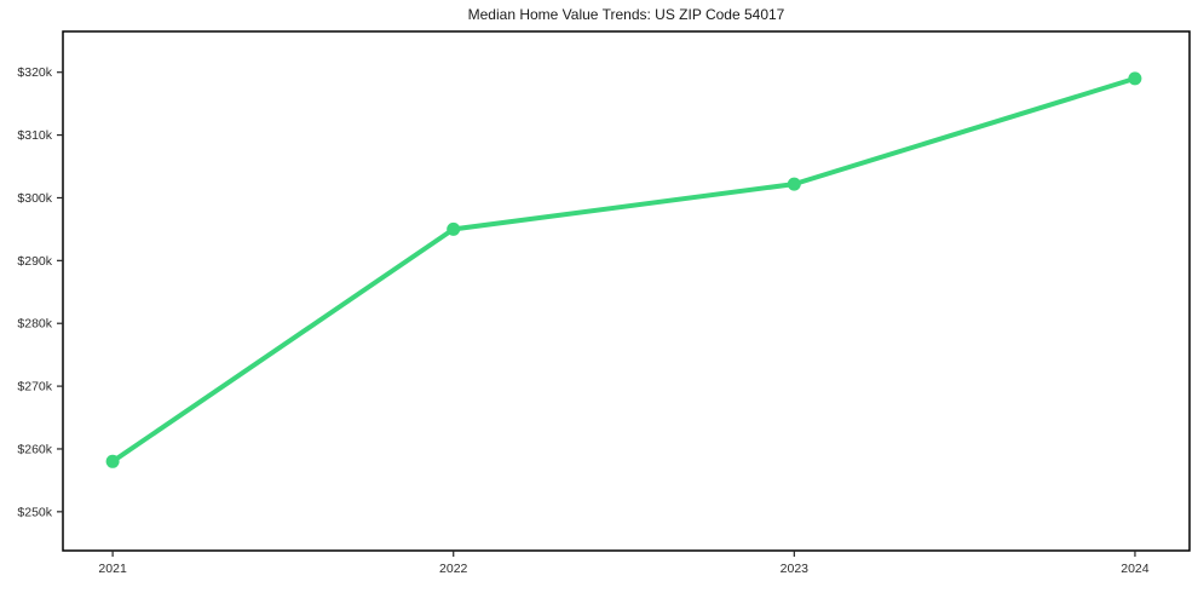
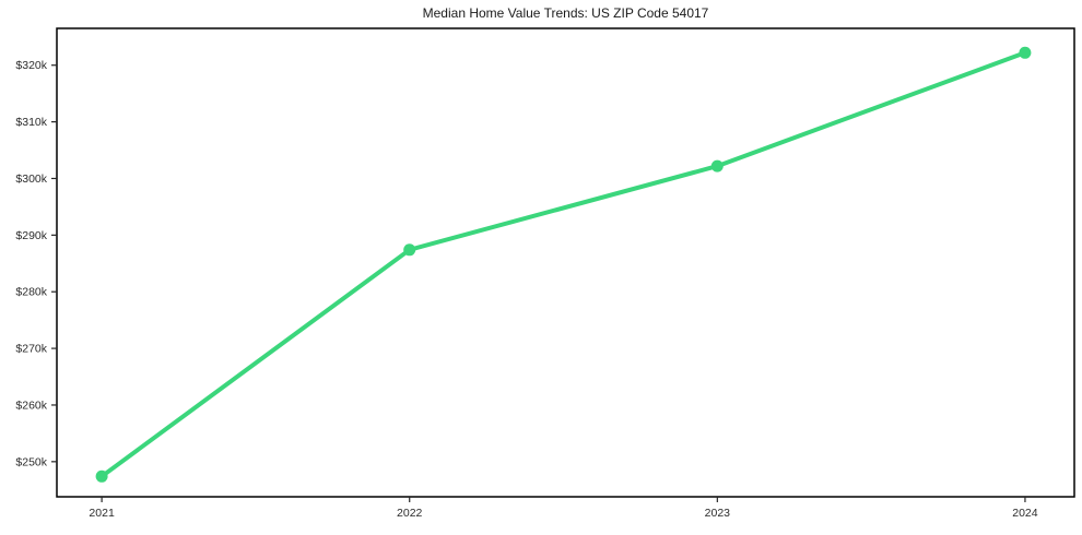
2021: $258k -> $247k
2022: $295k -> $287k
2024: $319k -> $322k
